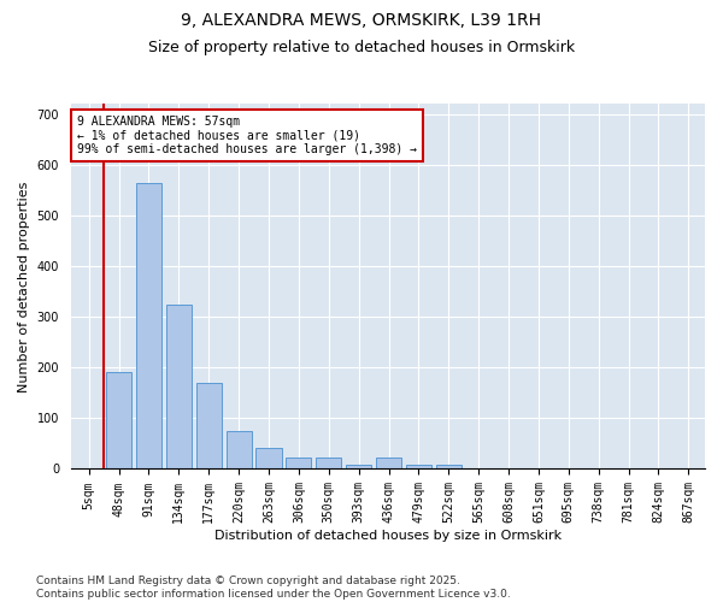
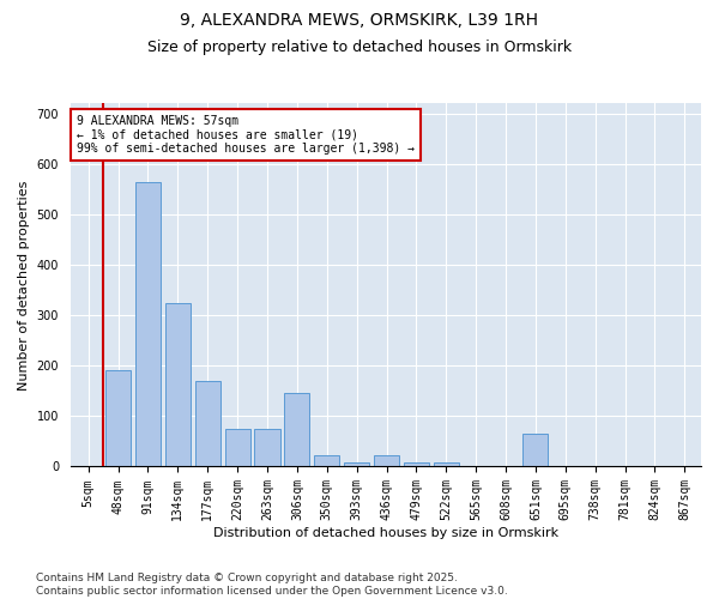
263sqm: 42 -> 75
306sqm: 22 -> 145
651sqm: 2 -> 65
